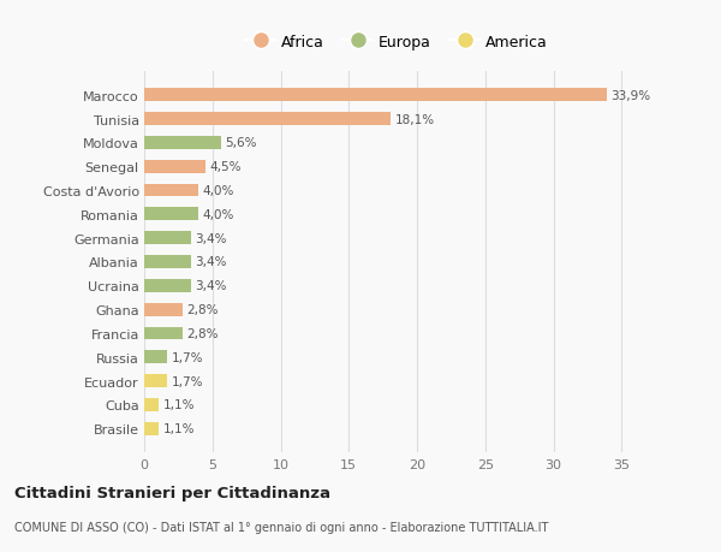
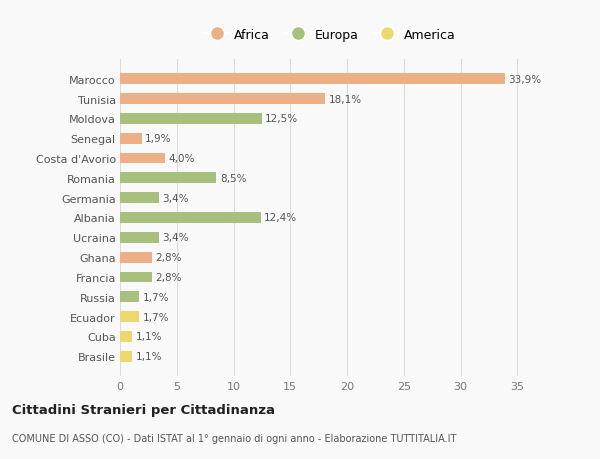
Moldova: 5,6% -> 12,5%
Senegal: 4,5% -> 1,9%
Romania: 4,0% -> 8,5%
Albania: 3,4% -> 12,4%
